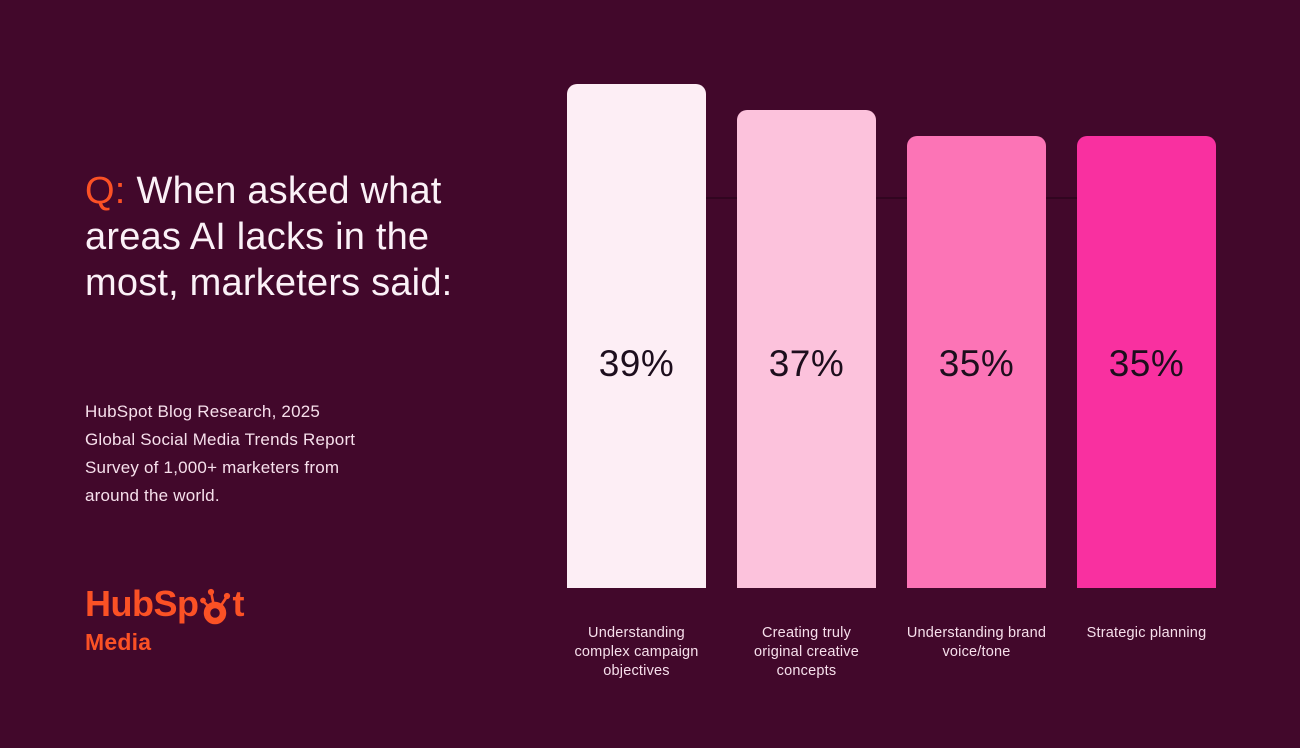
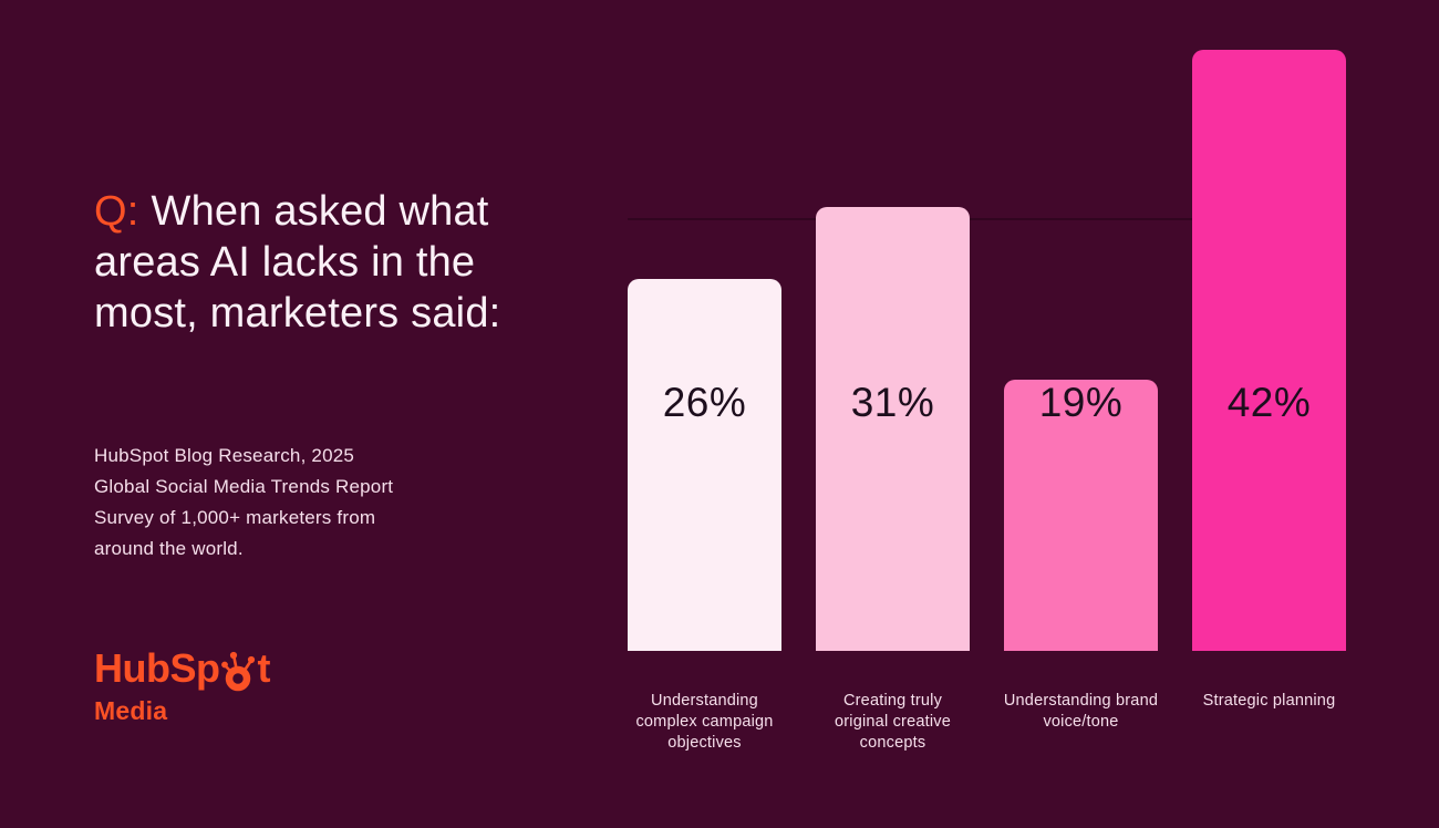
Understanding complex campaign objectives: 39% -> 26%
Creating truly original creative concepts: 37% -> 31%
Understanding brand voice/tone: 35% -> 19%
Strategic planning: 35% -> 42%
